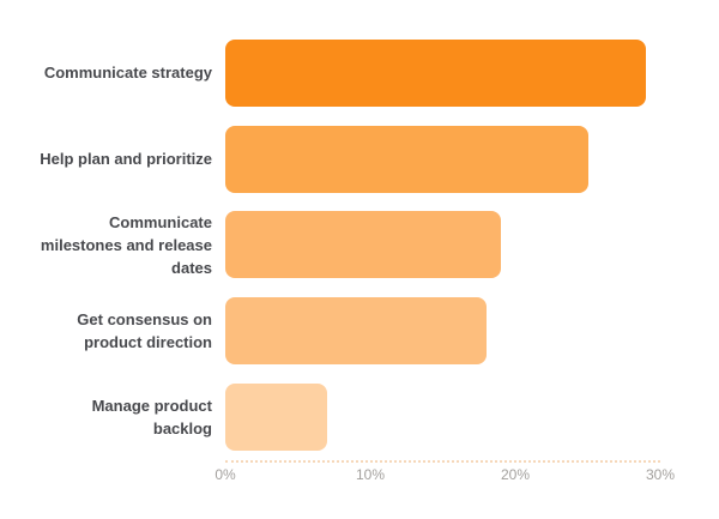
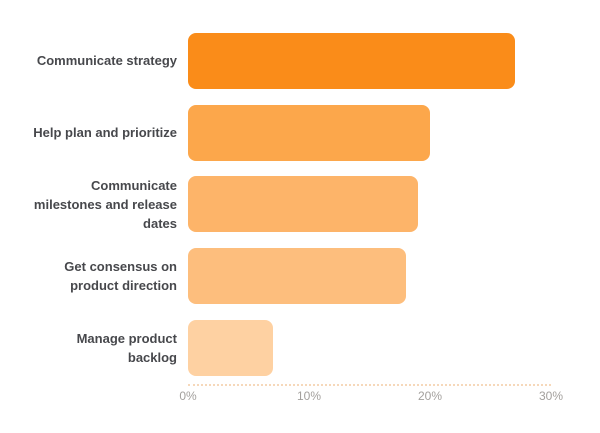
Communicate strategy: 29% -> 27%
Help plan and prioritize: 25% -> 20%
